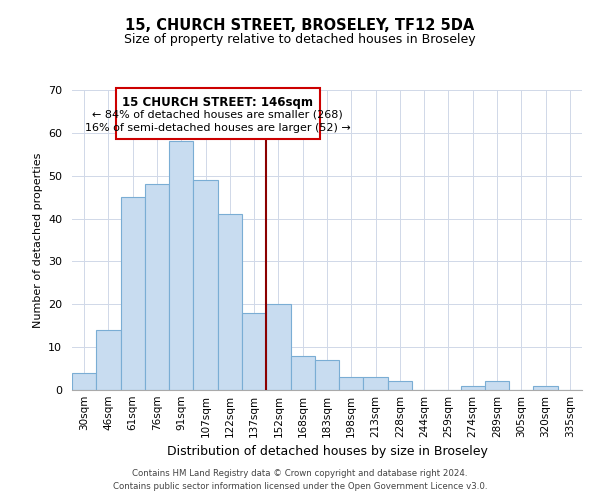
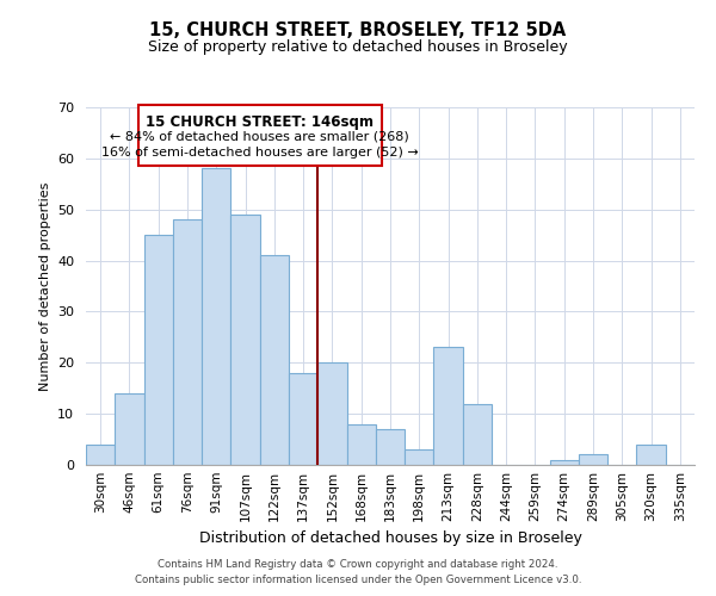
213sqm: 3 -> 23
228sqm: 2 -> 12
320sqm: 1 -> 4
